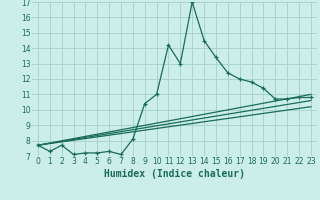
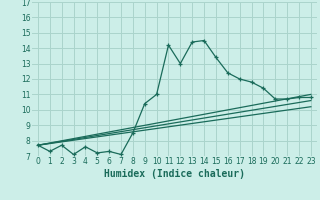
4: 7.2 -> 7.6
8: 8.1 -> 8.5
13: 17.0 -> 14.4
